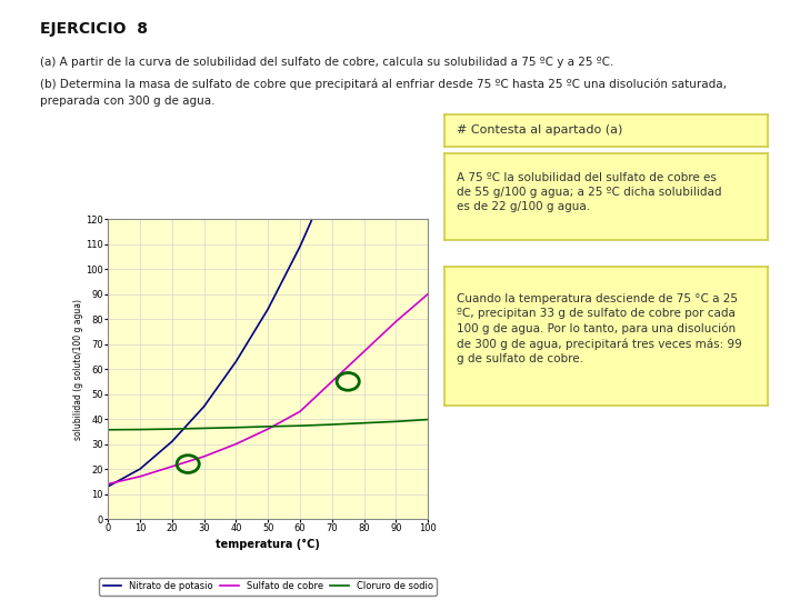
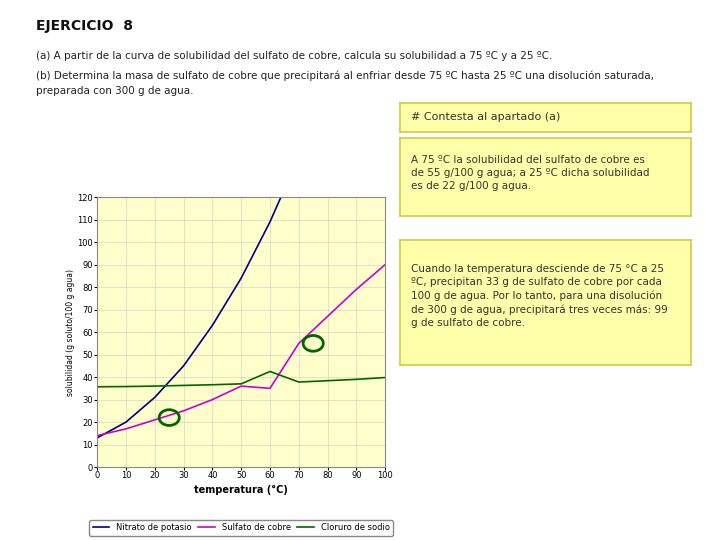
Sulfato de cobre/60: 43 -> 35
Cloruro de sodio/60: 37.3 -> 42.5
